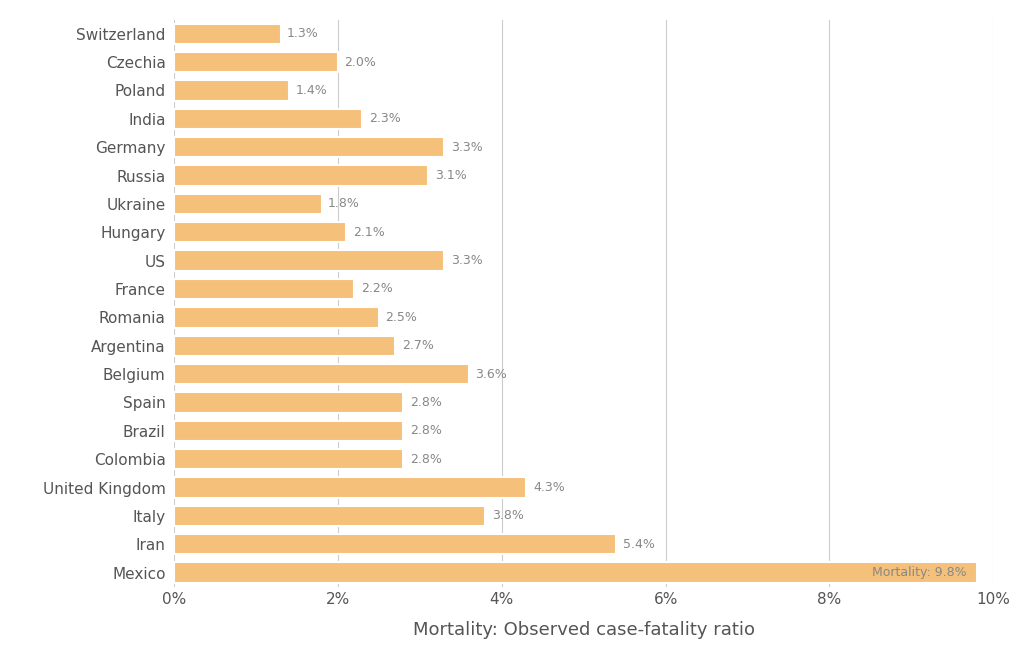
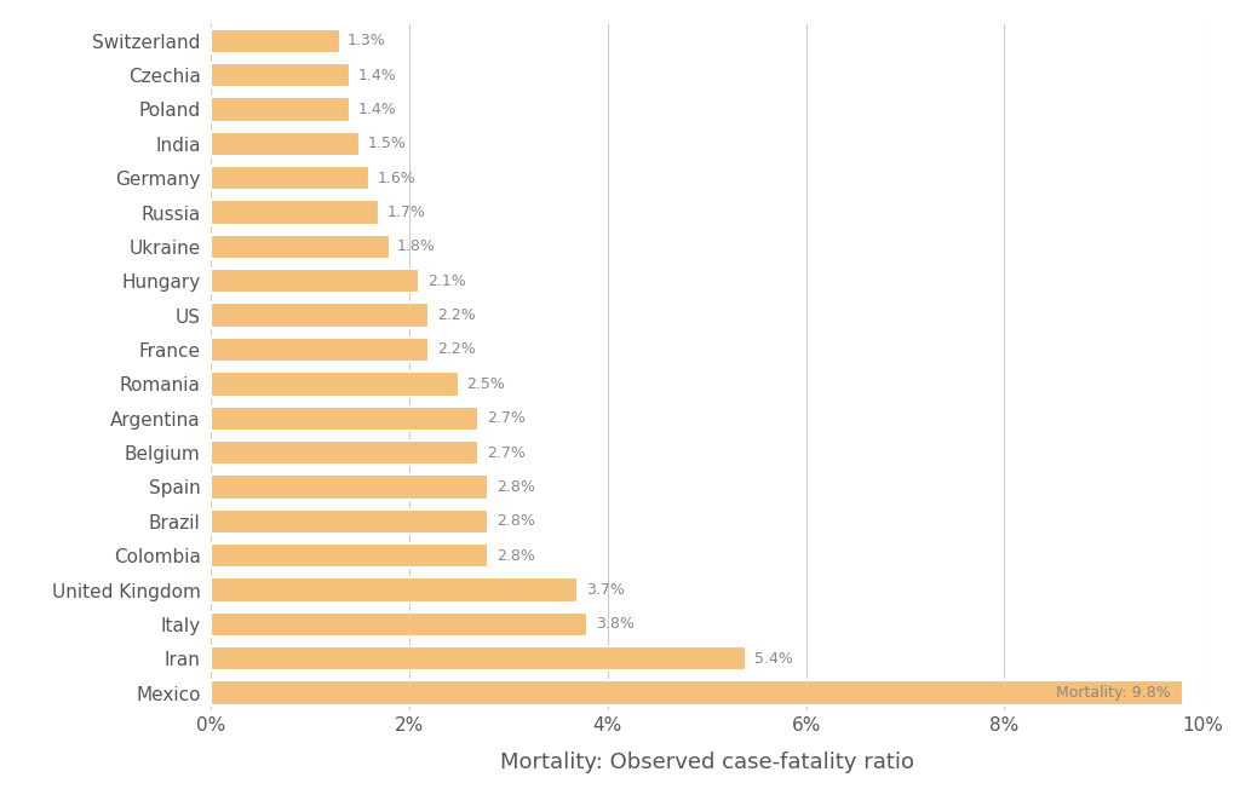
Czechia: 2.0% -> 1.4%
India: 2.3% -> 1.5%
Germany: 3.3% -> 1.6%
Russia: 3.1% -> 1.7%
US: 3.3% -> 2.2%
Belgium: 3.6% -> 2.7%
United Kingdom: 4.3% -> 3.7%
